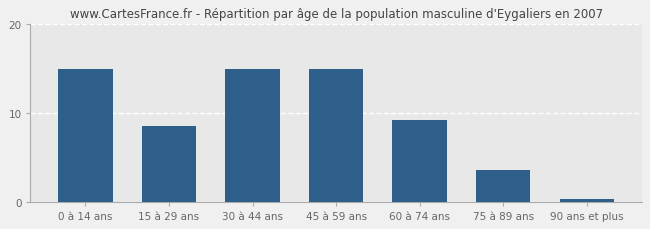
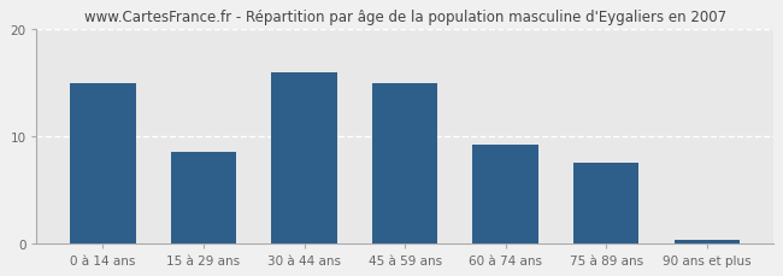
30 à 44 ans: 15.0 -> 16.0
75 à 89 ans: 3.6 -> 7.5
